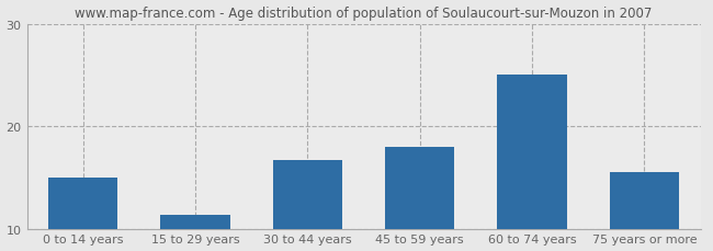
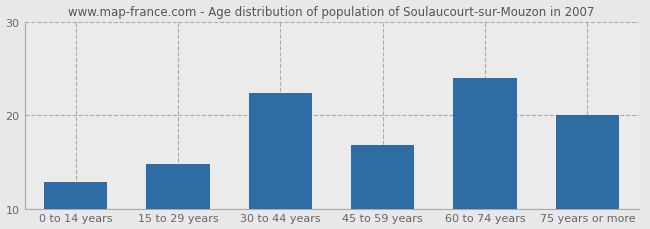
0 to 14 years: 15.0 -> 12.8
15 to 29 years: 11.3 -> 14.8
30 to 44 years: 16.7 -> 22.4
45 to 59 years: 18.0 -> 16.8
60 to 74 years: 25.0 -> 24.0
75 years or more: 15.5 -> 20.0
